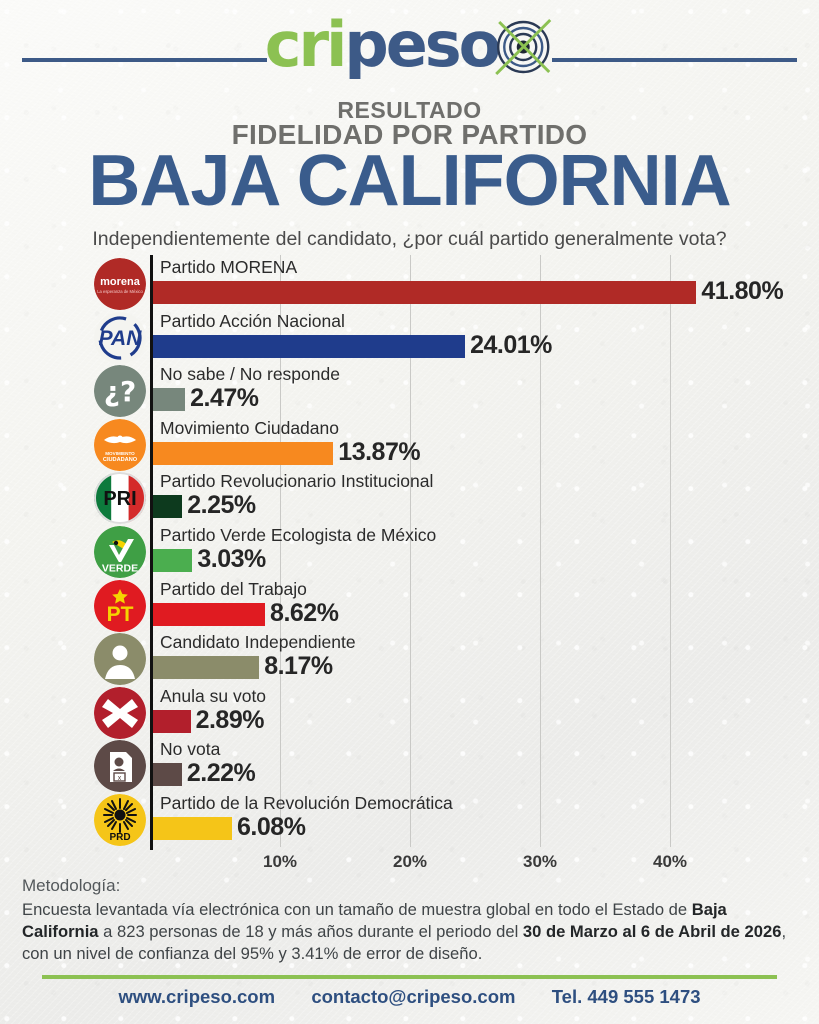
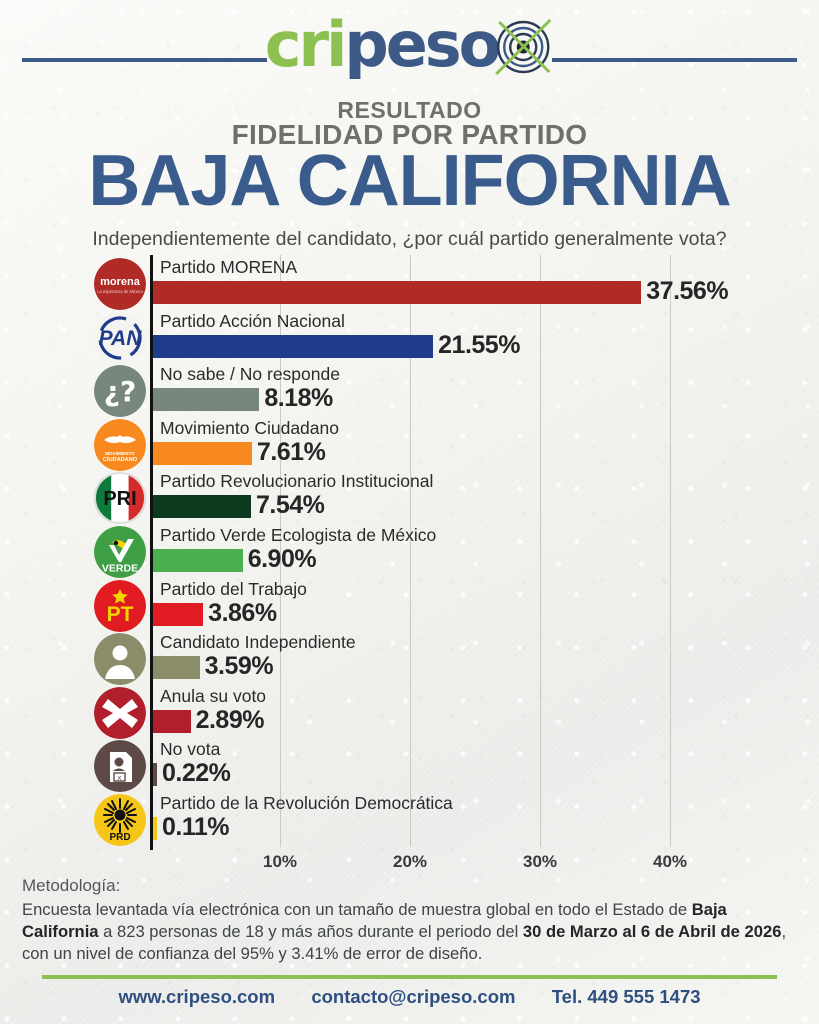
Partido MORENA: 41.80% -> 37.56%
Partido Acción Nacional: 24.01% -> 21.55%
No sabe / No responde: 2.47% -> 8.18%
Movimiento Ciudadano: 13.87% -> 7.61%
Partido Revolucionario Institucional: 2.25% -> 7.54%
Partido Verde Ecologista de México: 3.03% -> 6.90%
Partido del Trabajo: 8.62% -> 3.86%
Candidato Independiente: 8.17% -> 3.59%
No vota: 2.22% -> 0.22%
Partido de la Revolución Democrática: 6.08% -> 0.11%
